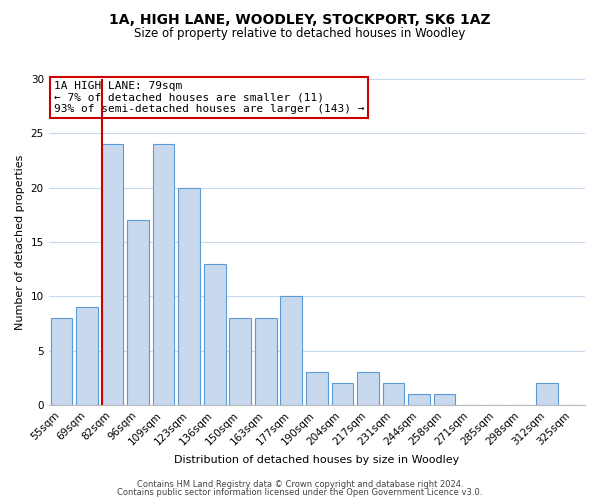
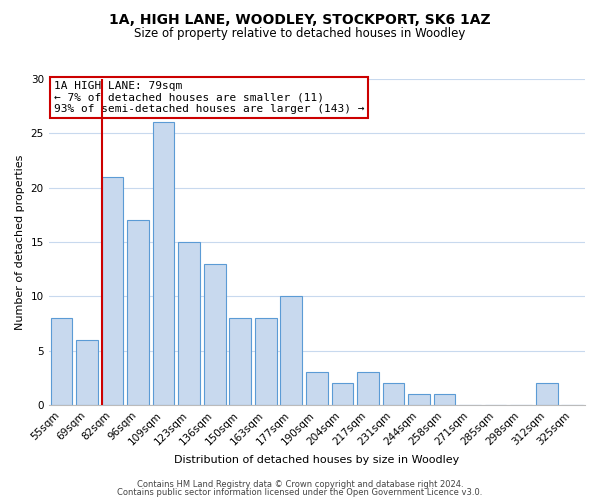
69sqm: 9 -> 6
82sqm: 24 -> 21
109sqm: 24 -> 26
123sqm: 20 -> 15
